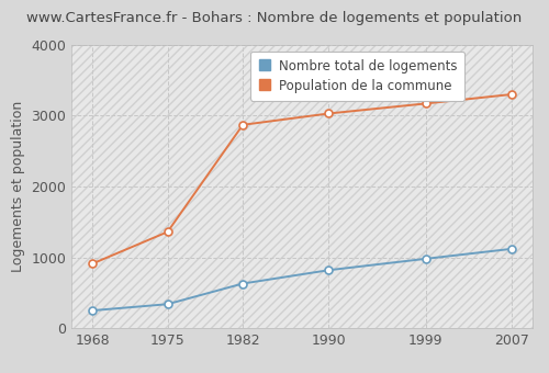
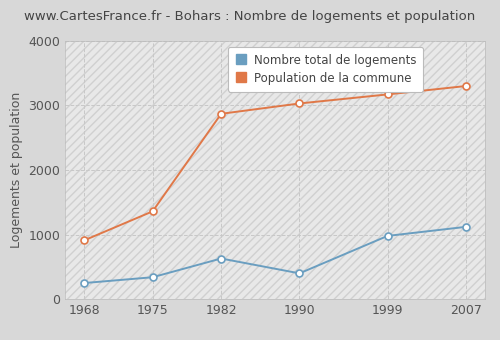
Nombre total de logements/1990: 820 -> 400
